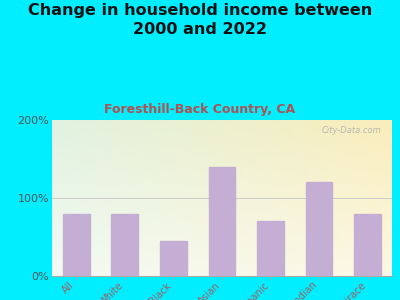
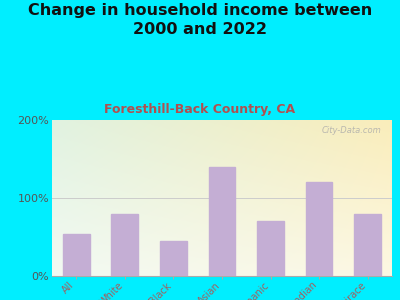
All: 80% -> 54%
